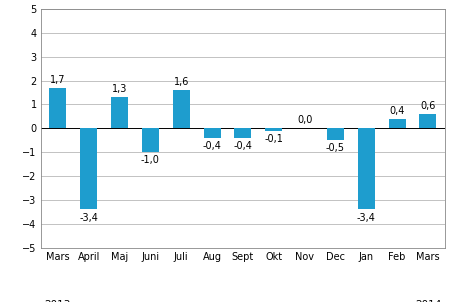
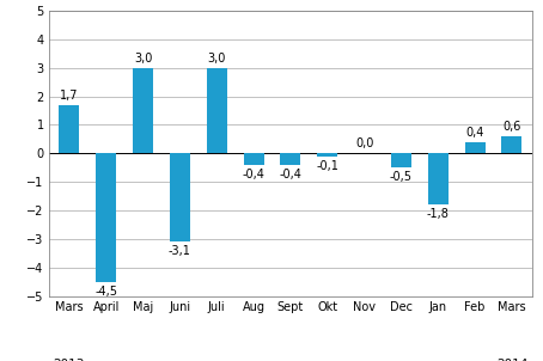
April: -3,4 -> -4,5
Maj: 1,3 -> 3,0
Juni: -1,0 -> -3,1
Juli: 1,6 -> 3,0
Jan: -3,4 -> -1,8
